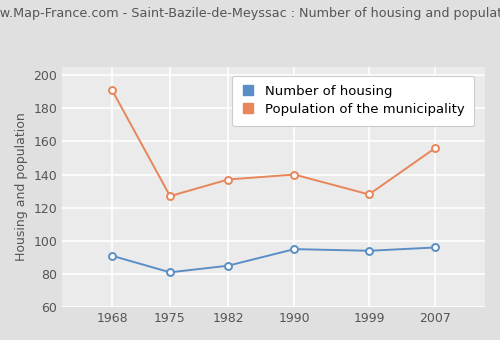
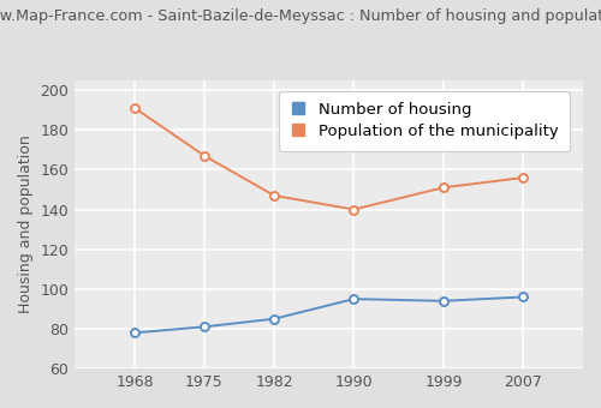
Number of housing/1968: 91 -> 78
Population of the municipality/1975: 127 -> 167
Population of the municipality/1982: 137 -> 147
Population of the municipality/1999: 128 -> 151
